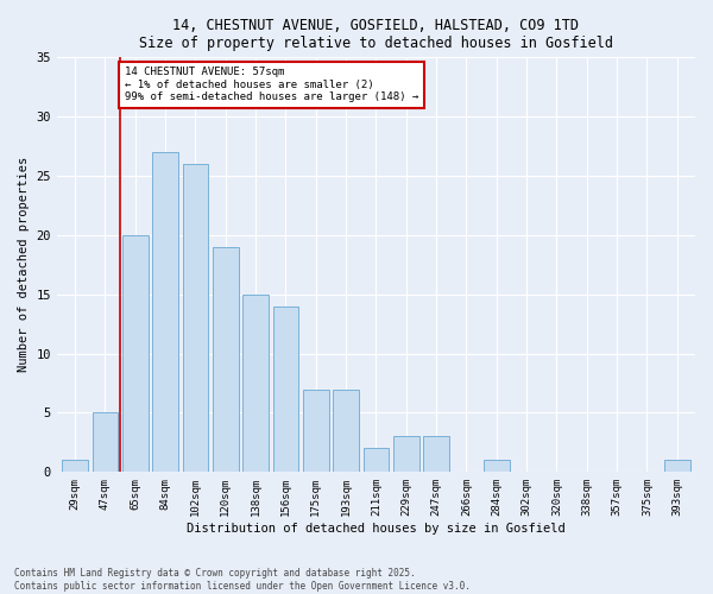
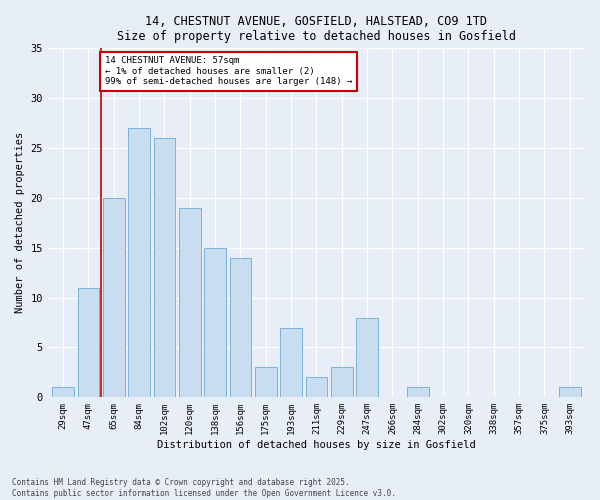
47sqm: 5 -> 11
175sqm: 7 -> 3
247sqm: 3 -> 8
